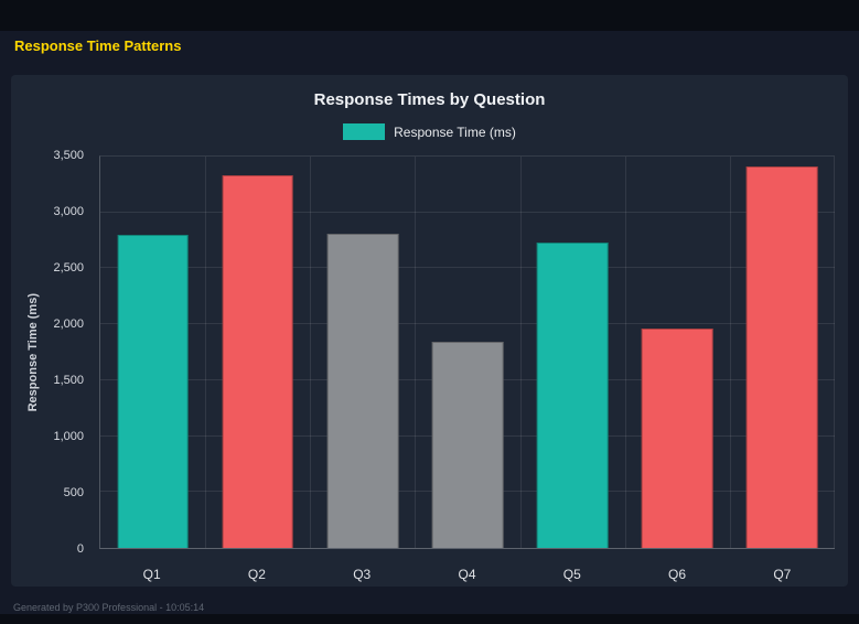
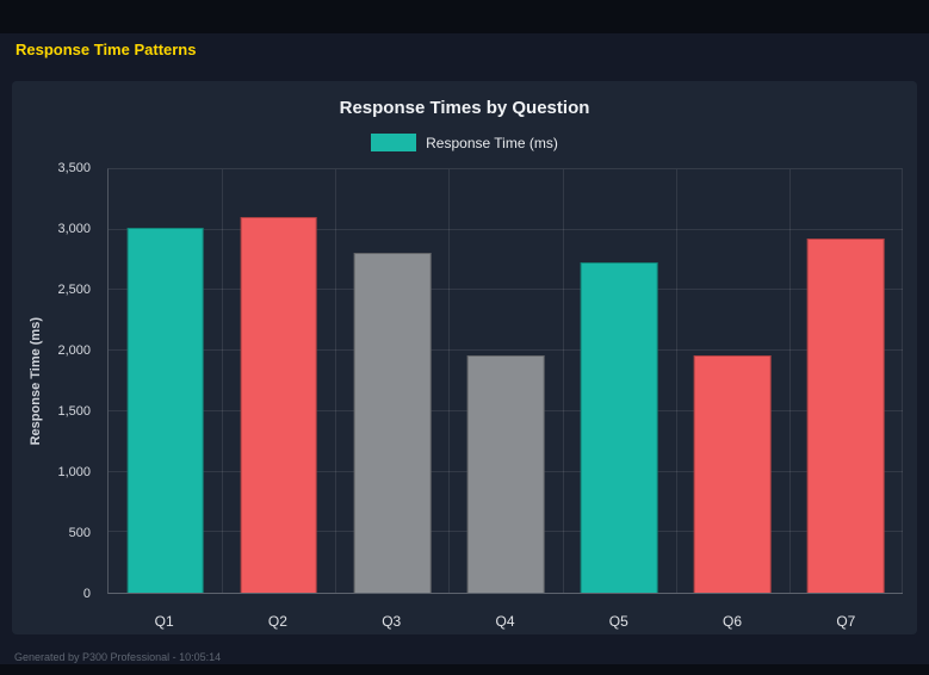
Q1: 2800 -> 3020
Q2: 3330 -> 3110
Q4: 1840 -> 1960
Q7: 3410 -> 2930
